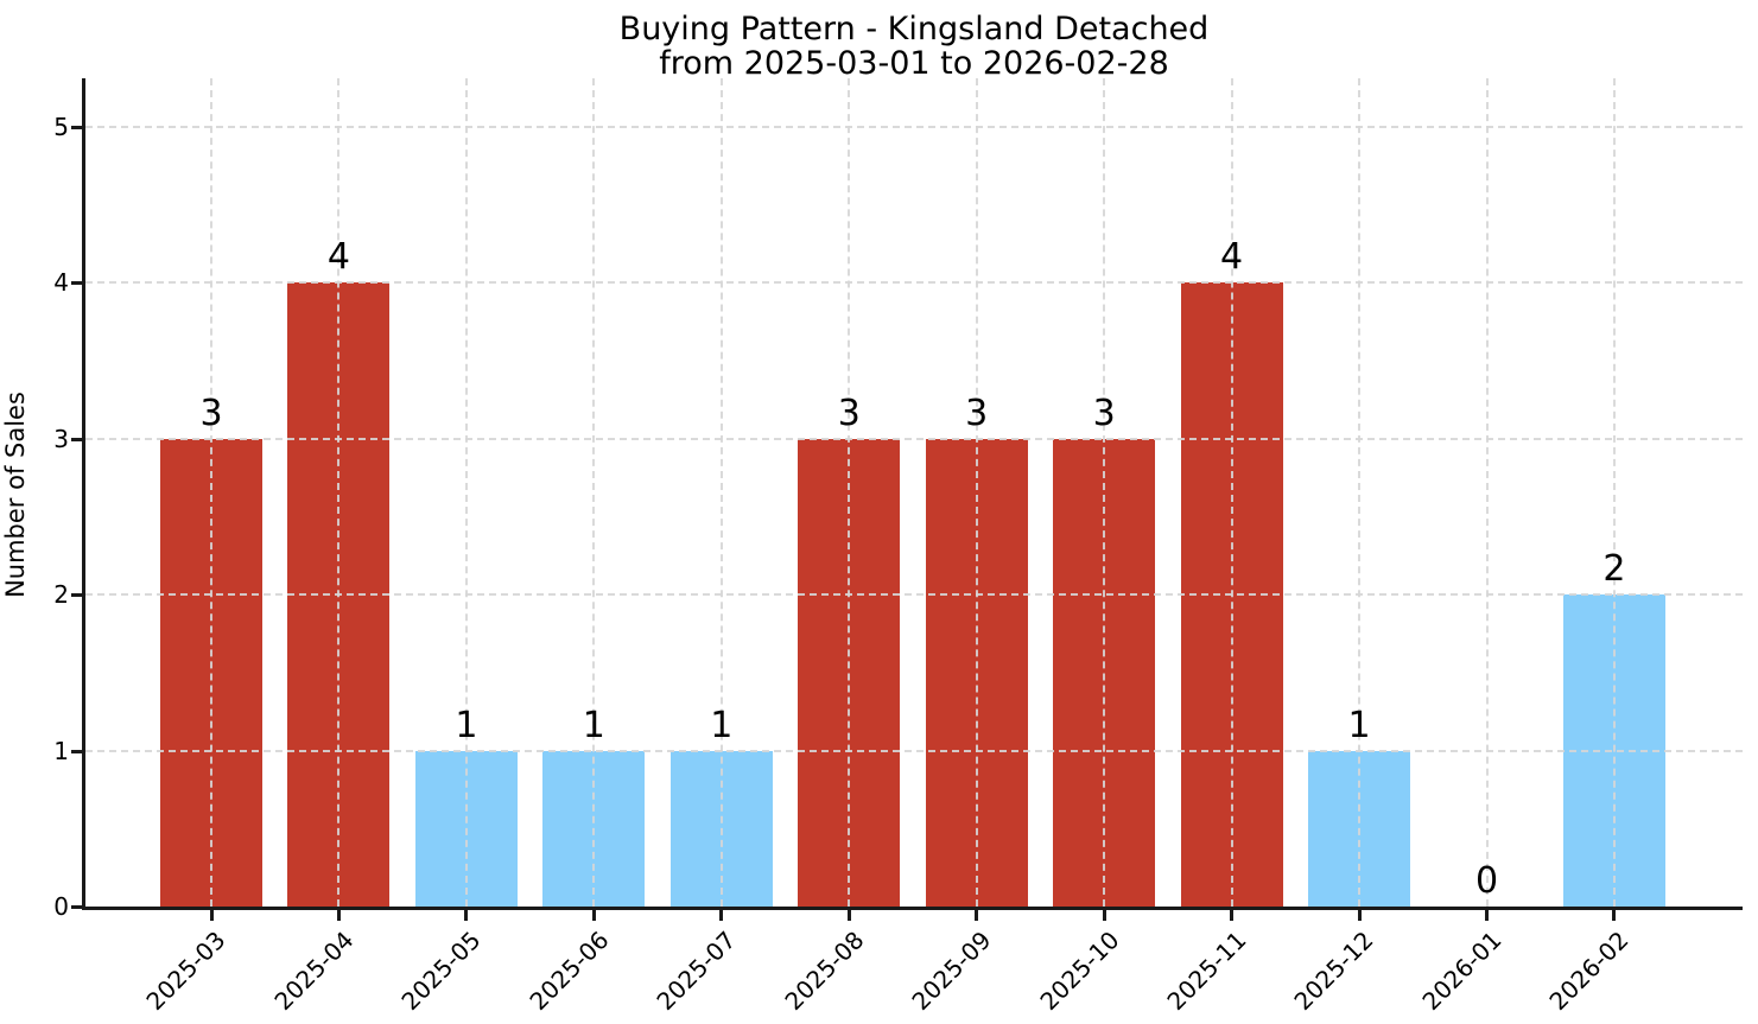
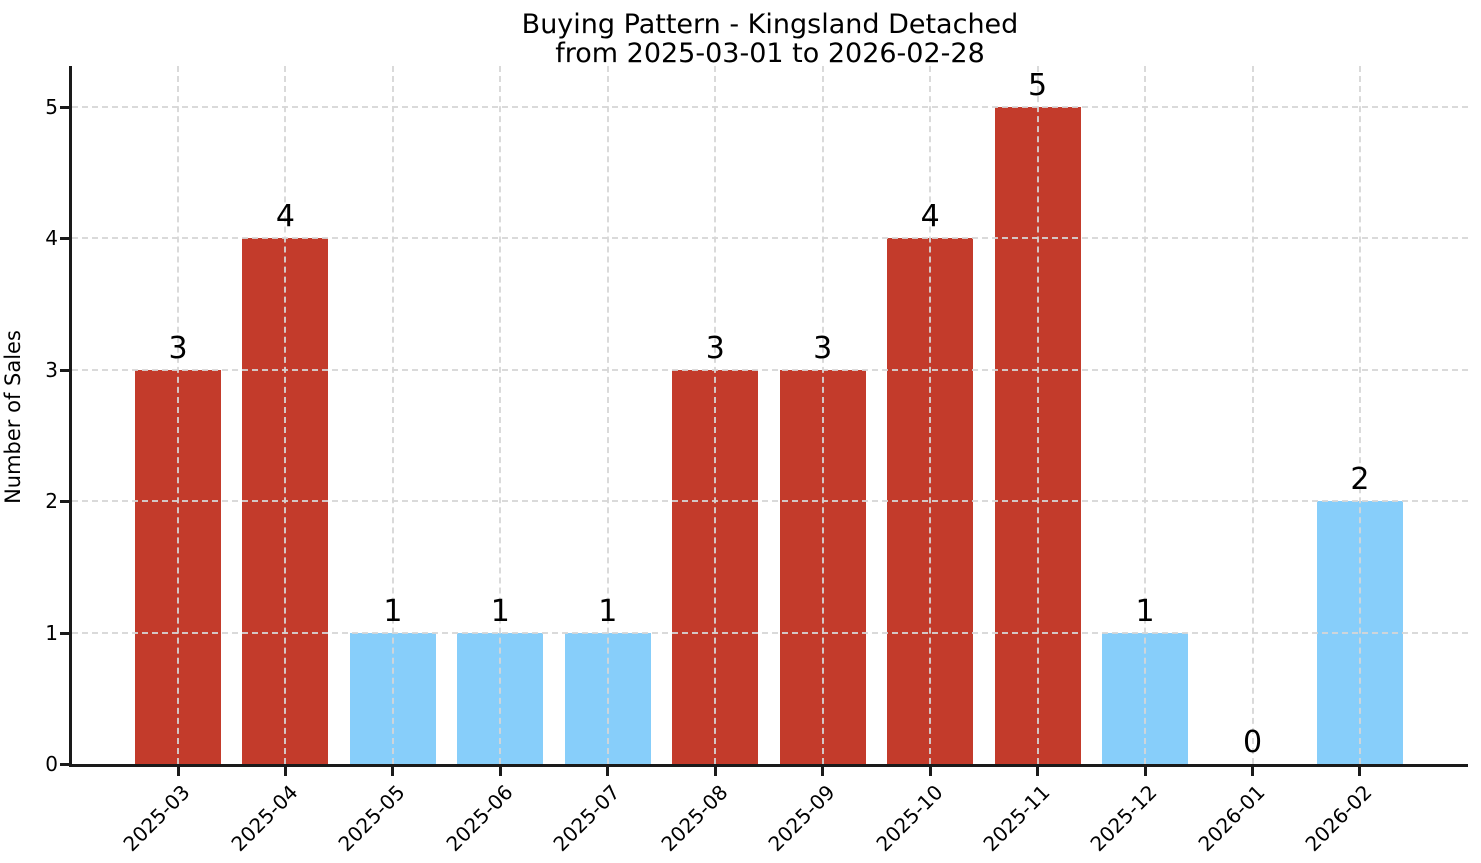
2025-10: 3 -> 4
2025-11: 4 -> 5
